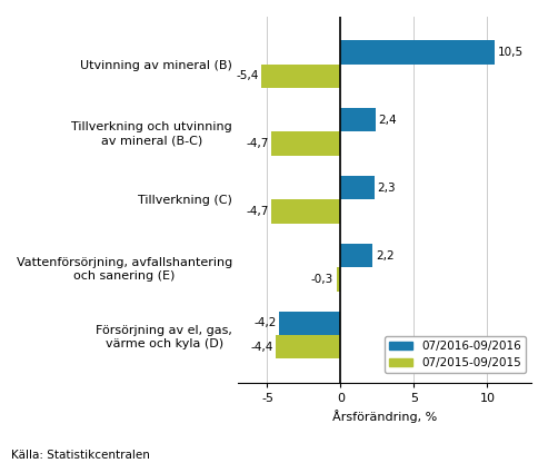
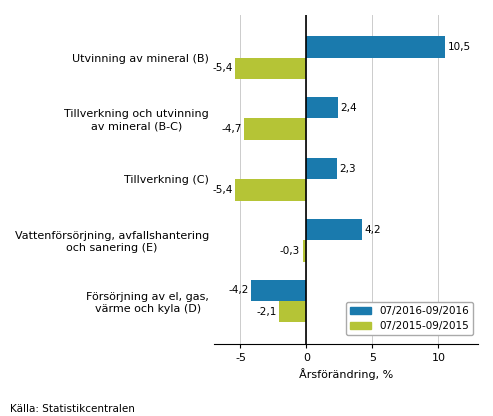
07/2015-09/2015/Tillverkning (C): -4,7 -> -5,4
07/2016-09/2016/Vattenförsörjning, avfallshantering och sanering (E): 2,2 -> 4,2
07/2015-09/2015/Försörjning av el, gas, värme och kyla (D): -4,4 -> -2,1
